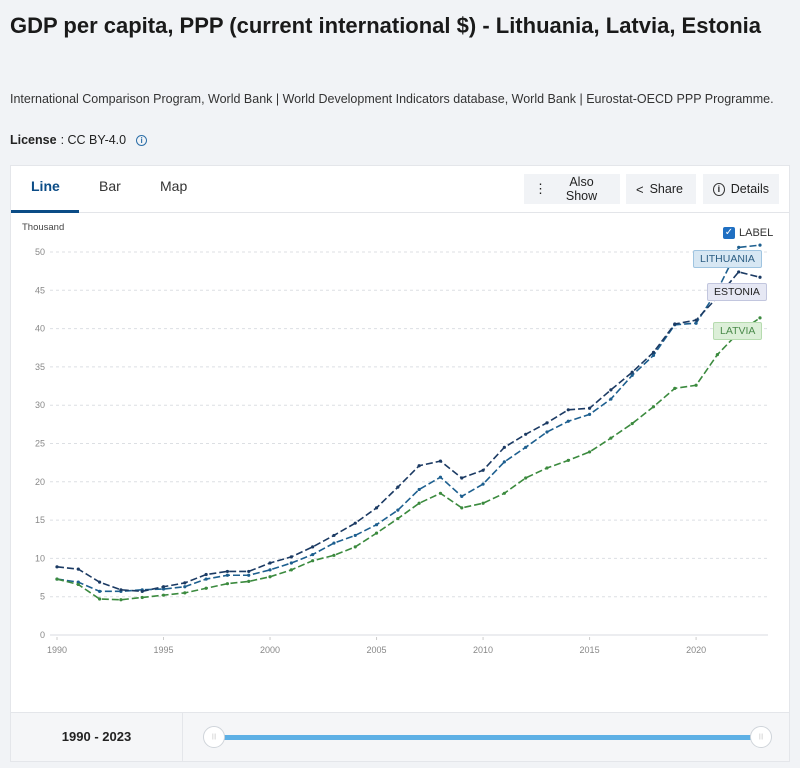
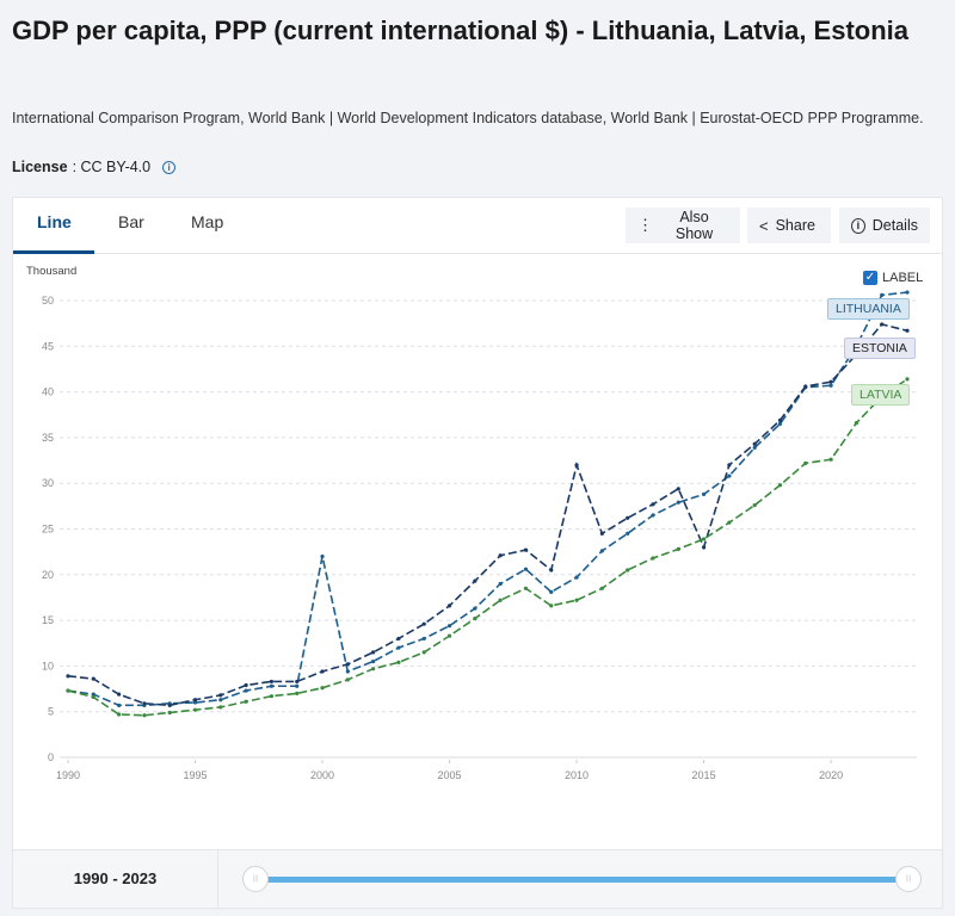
LITHUANIA/2000: 8 -> 22
ESTONIA/2010: 22 -> 32
ESTONIA/2015: 30 -> 23
